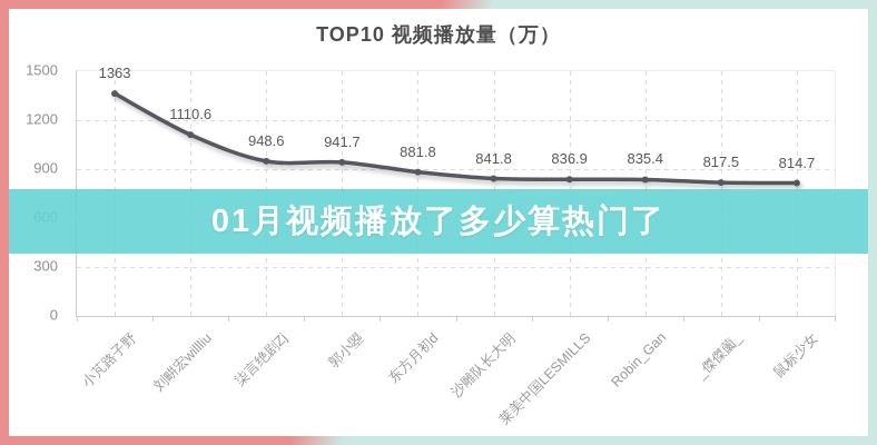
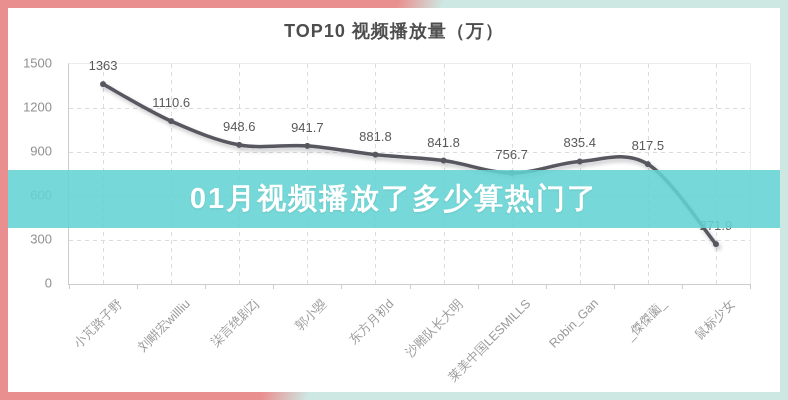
莱美中国LESMILLS: 836.9 -> 756.7
鼠标少女: 814.7 -> 271.9
